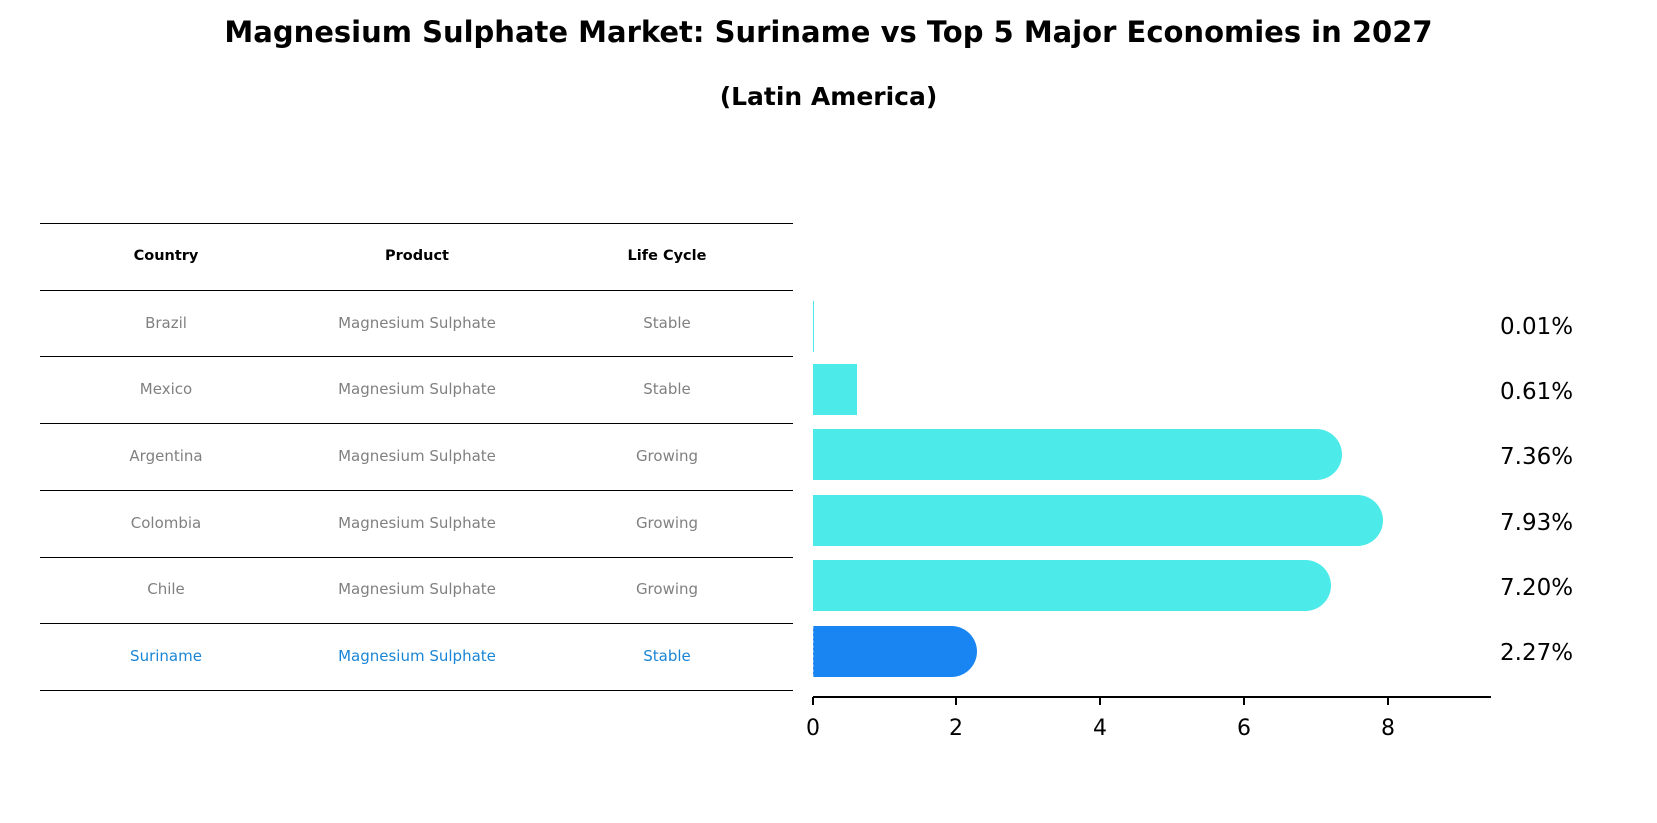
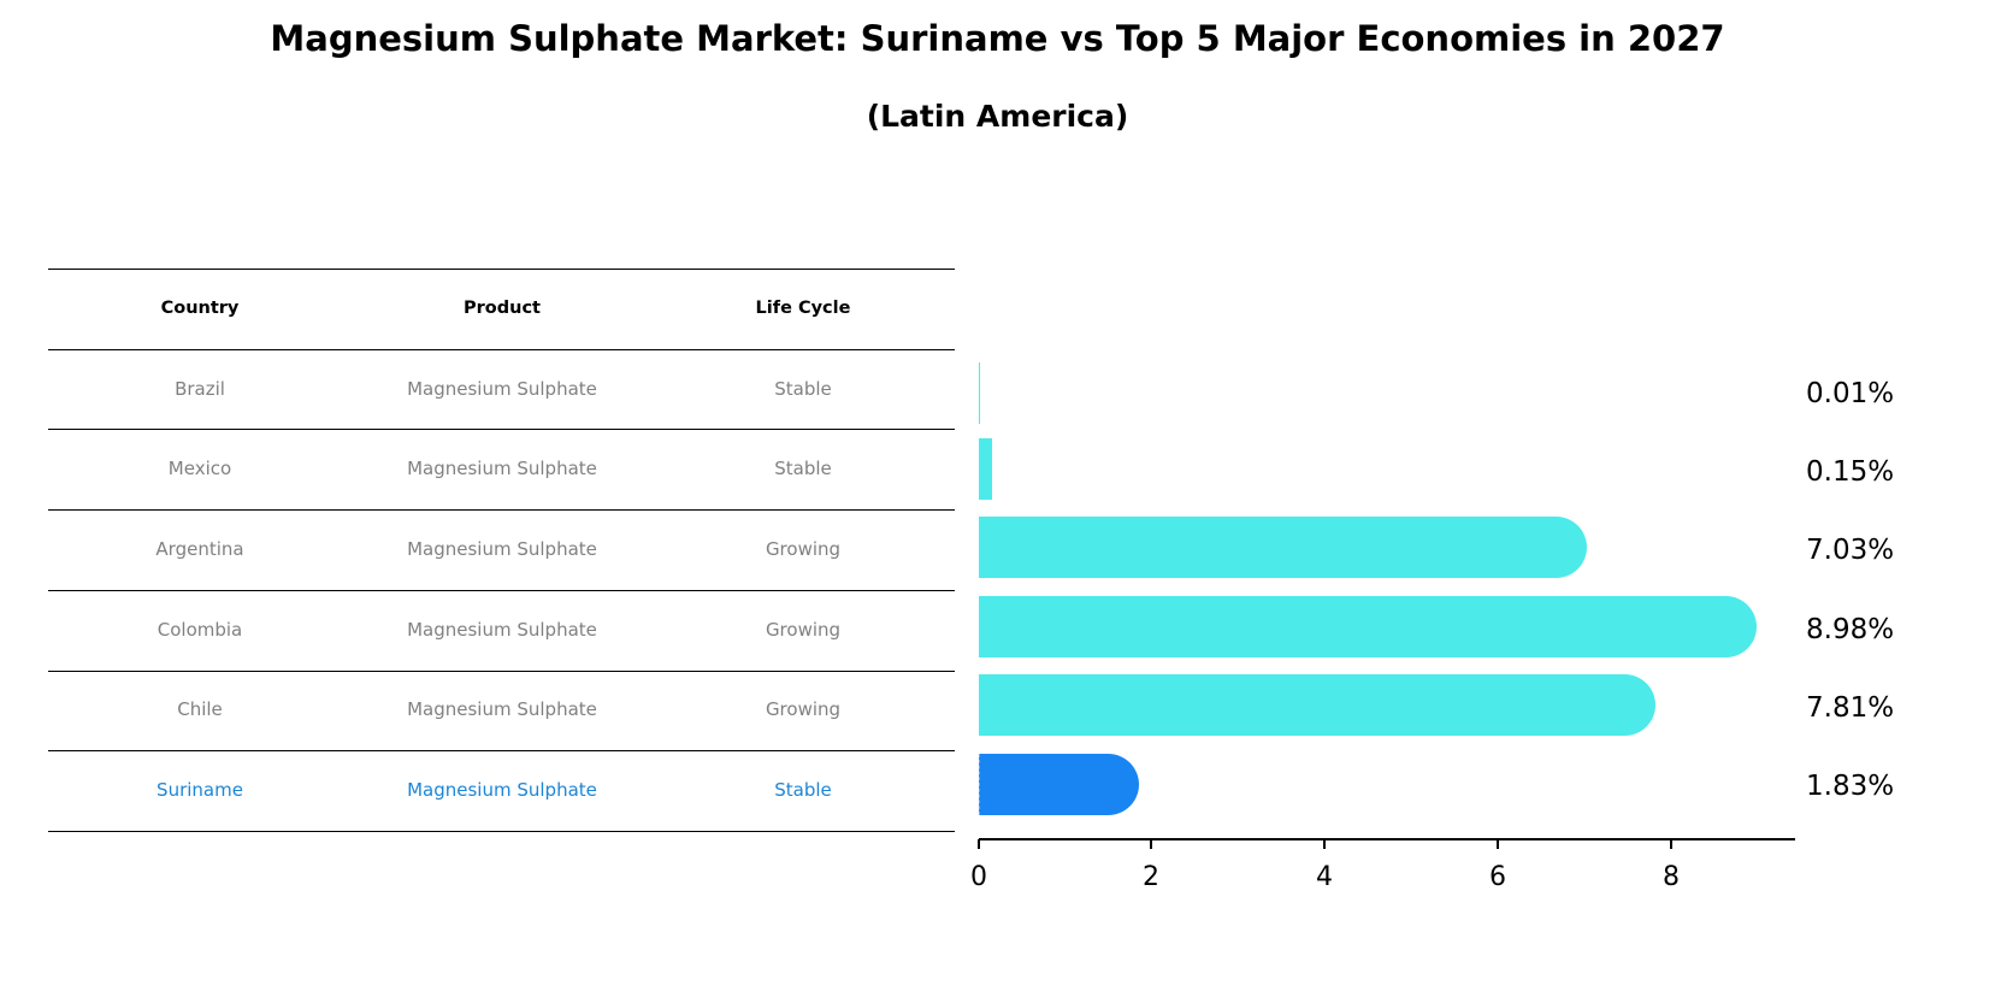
Mexico: 0.61% -> 0.15%
Argentina: 7.36% -> 7.03%
Colombia: 7.93% -> 8.98%
Chile: 7.20% -> 7.81%
Suriname: 2.27% -> 1.83%
